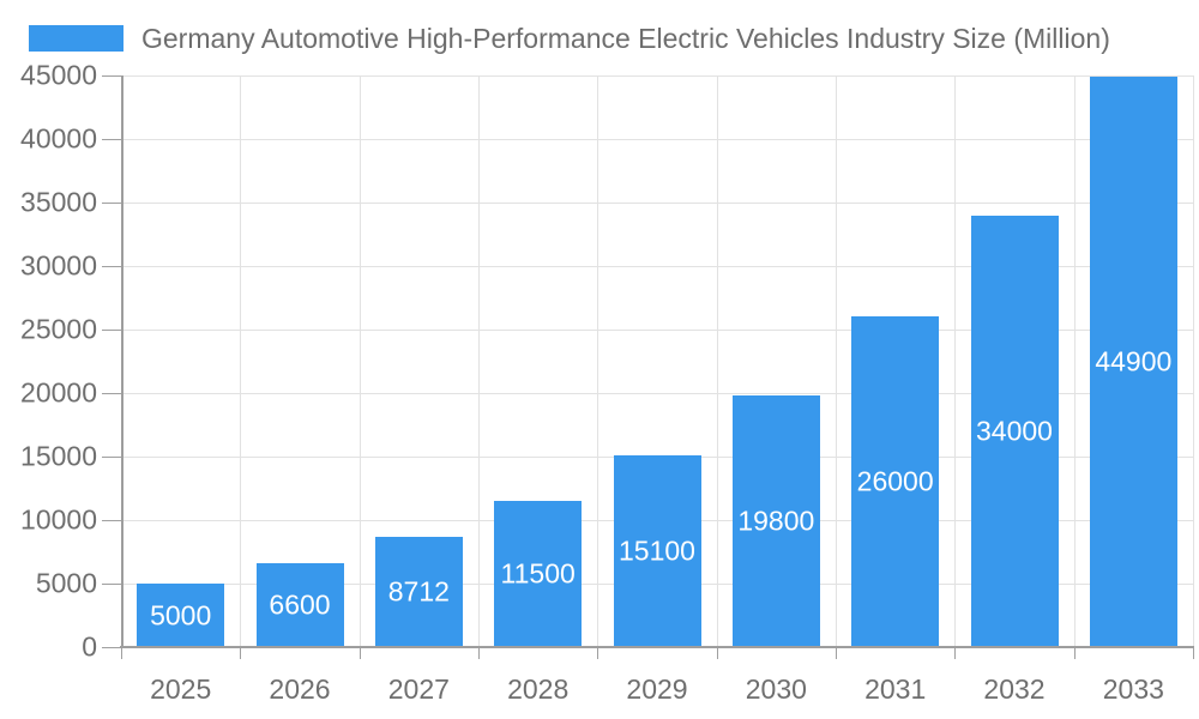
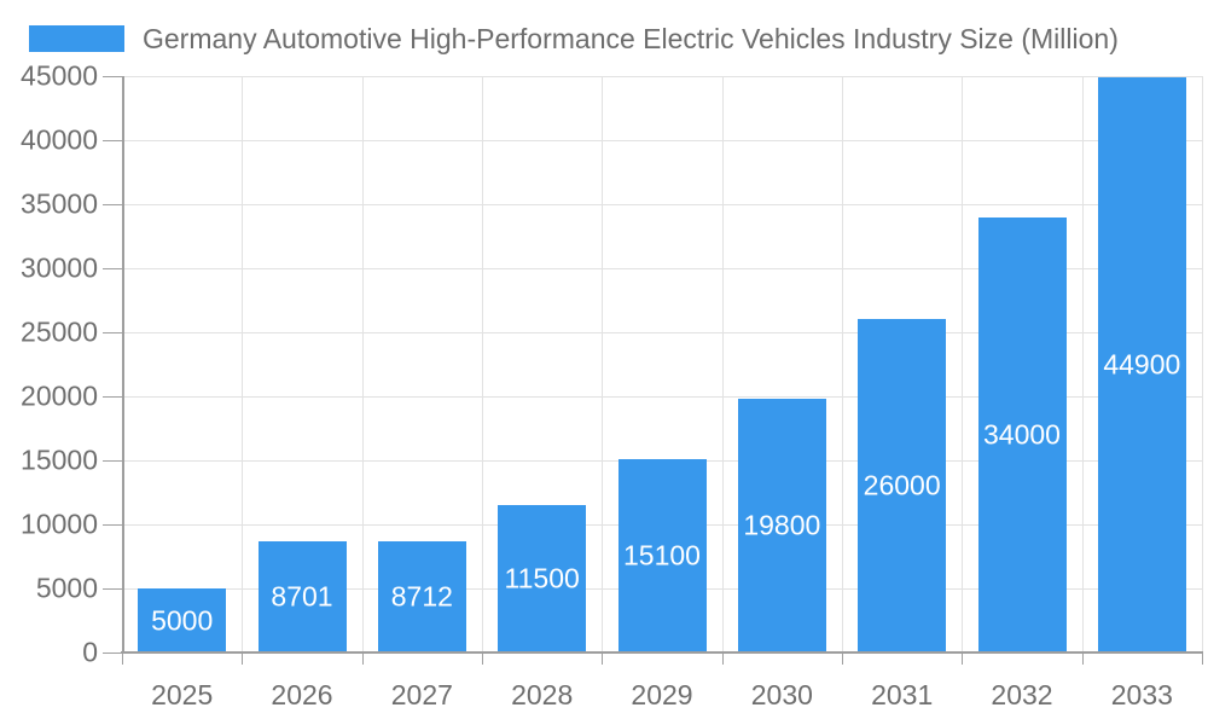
2026: 6600 -> 8701
